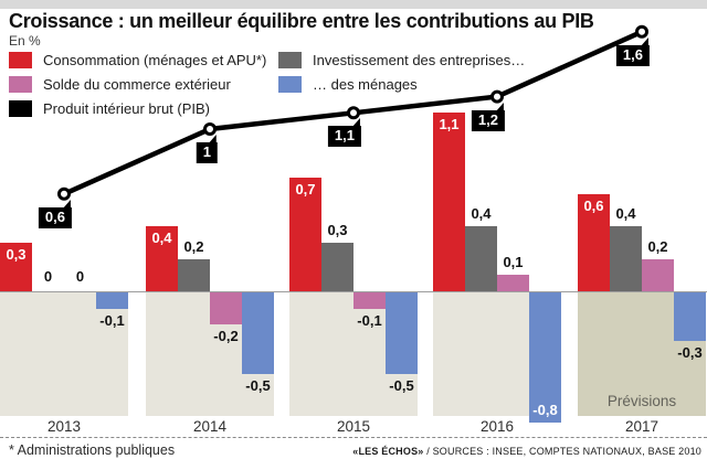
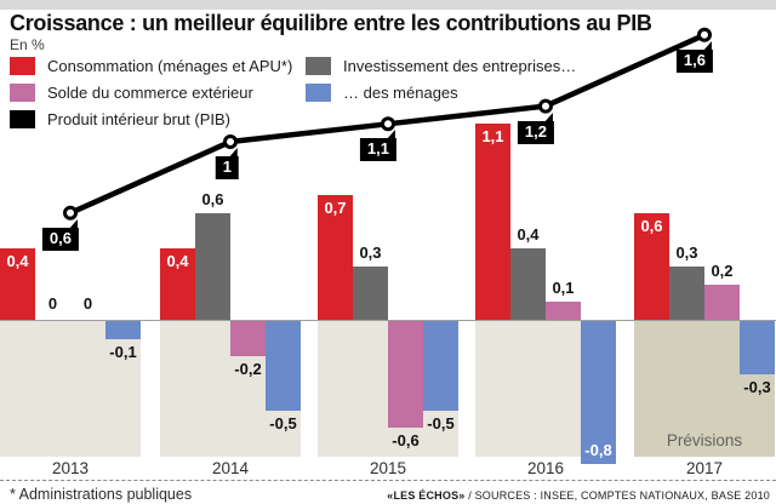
Consommation (ménages et APU*)/2013: 0,3 -> 0,4
Investissement des entreprises…/2014: 0,2 -> 0,6
Solde du commerce extérieur/2015: -0,1 -> -0,6
Investissement des entreprises…/2017: 0,4 -> 0,3
